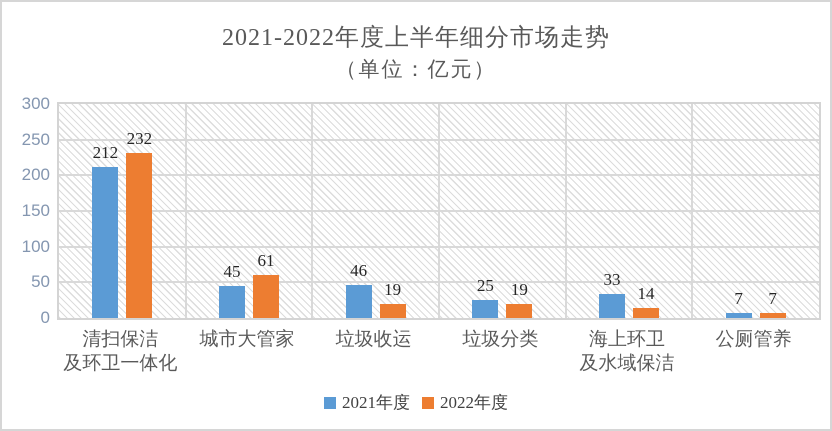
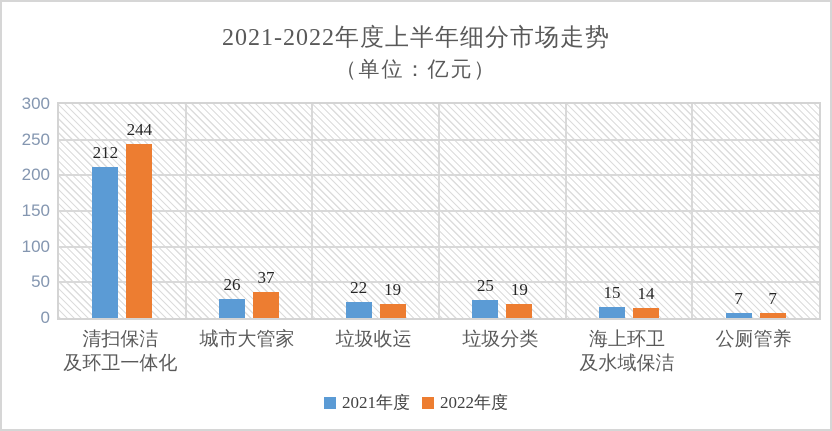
2022年度/清扫保洁 及环卫一体化: 232 -> 244
2021年度/城市大管家: 45 -> 26
2022年度/城市大管家: 61 -> 37
2021年度/垃圾收运: 46 -> 22
2021年度/海上环卫 及水域保洁: 33 -> 15
